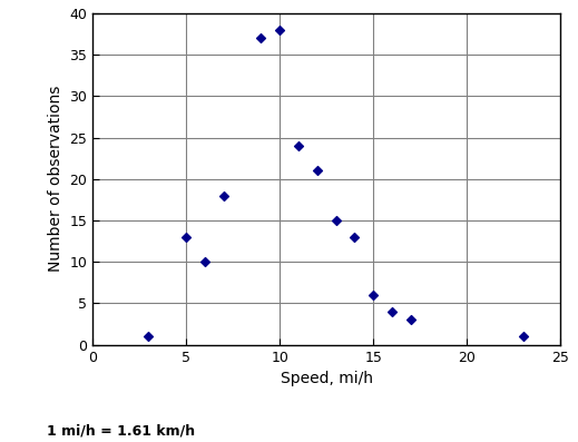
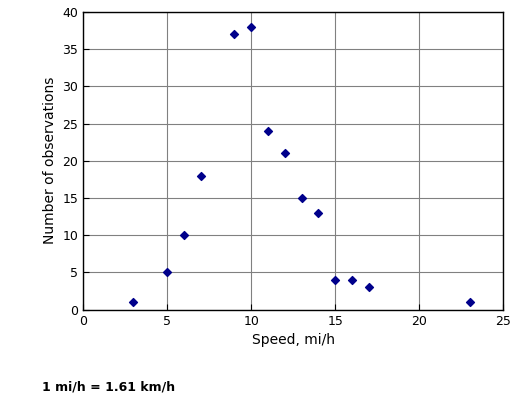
5: 13 -> 5
15: 6 -> 4
